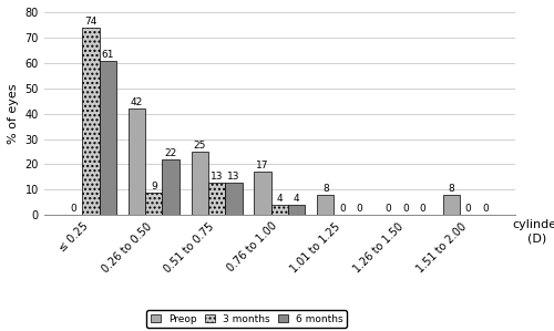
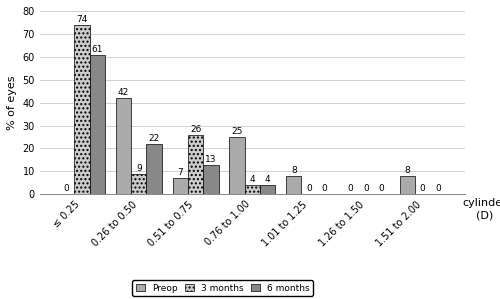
Preop/0.51 to 0.75: 25 -> 7
3 months/0.51 to 0.75: 13 -> 26
Preop/0.76 to 1.00: 17 -> 25
